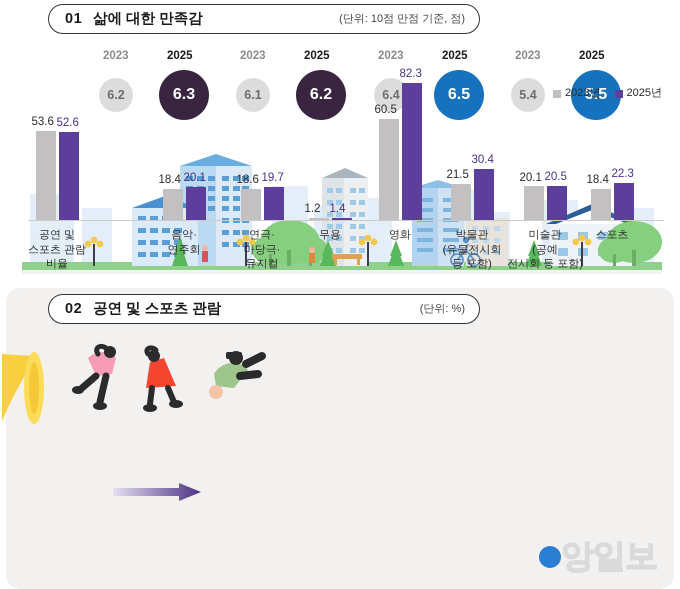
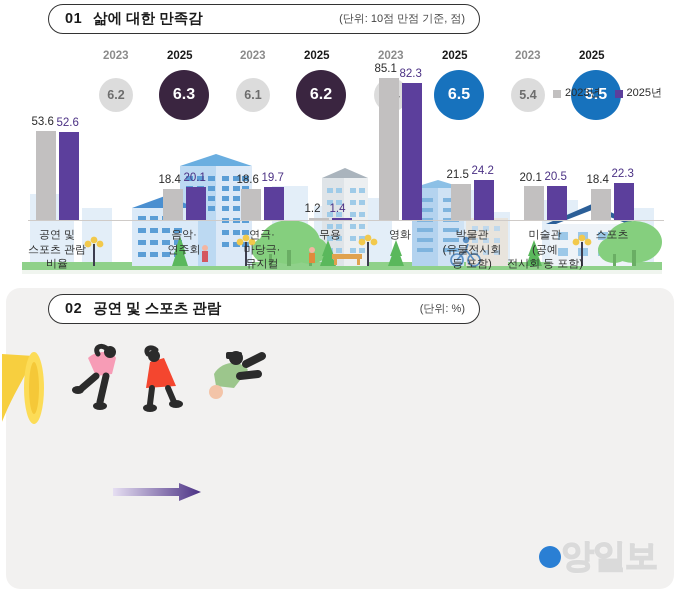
2023년/영화: 60.5 -> 85.1
2025년/박물관 (유물전시회 등 포함): 30.4 -> 24.2
